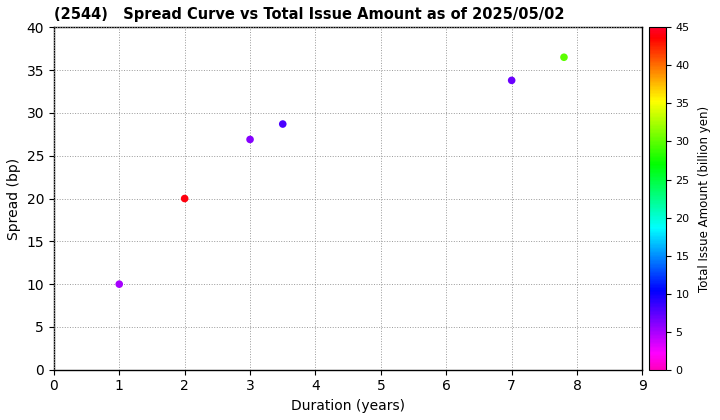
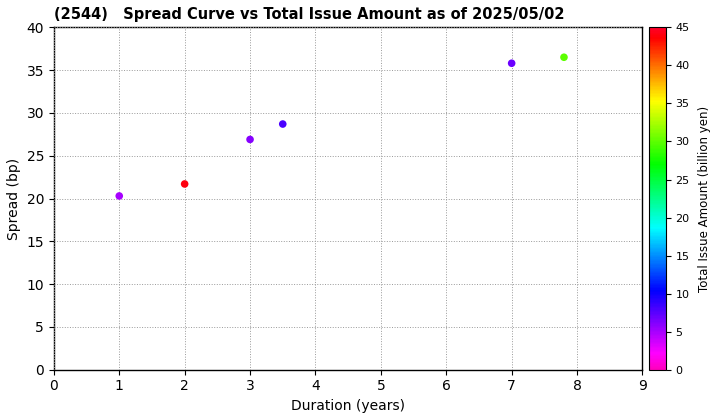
1: 10.0 -> 20.3
2: 20.0 -> 21.7
7: 33.8 -> 35.8
